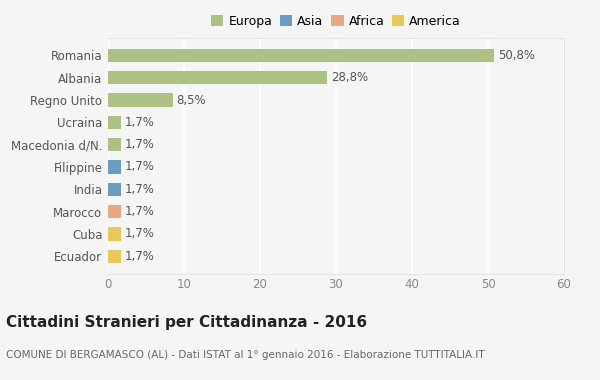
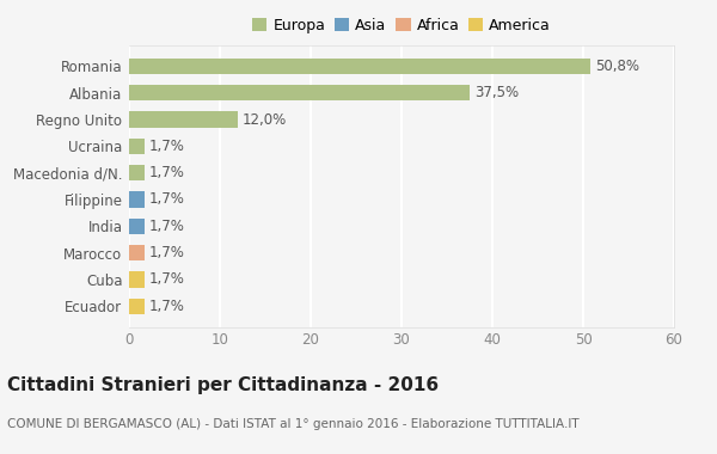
Albania: 28,8% -> 37,5%
Regno Unito: 8,5% -> 12,0%
